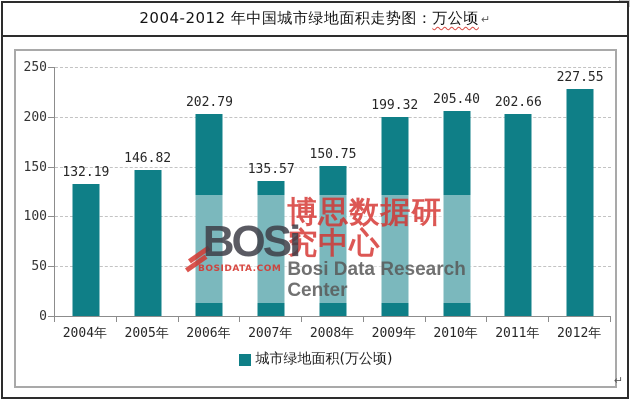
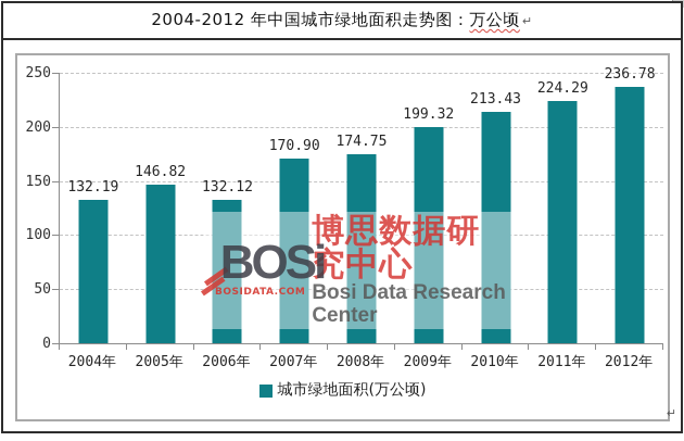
2006年: 202.79 -> 132.12
2007年: 135.57 -> 170.90
2008年: 150.75 -> 174.75
2010年: 205.40 -> 213.43
2011年: 202.66 -> 224.29
2012年: 227.55 -> 236.78
